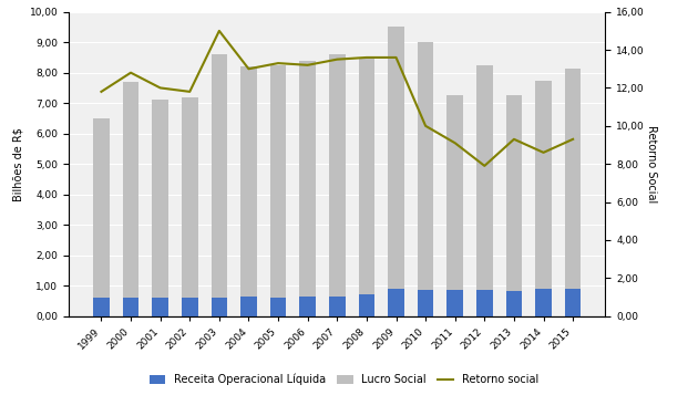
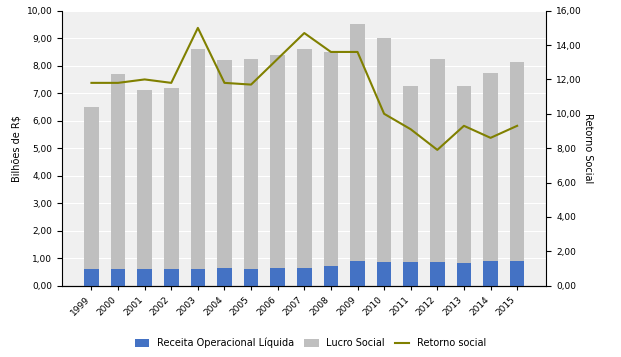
Retorno social/2000: 12,8 -> 11,8
Retorno social/2004: 13,0 -> 11,8
Retorno social/2005: 13,3 -> 11,7
Retorno social/2007: 13,5 -> 14,7
